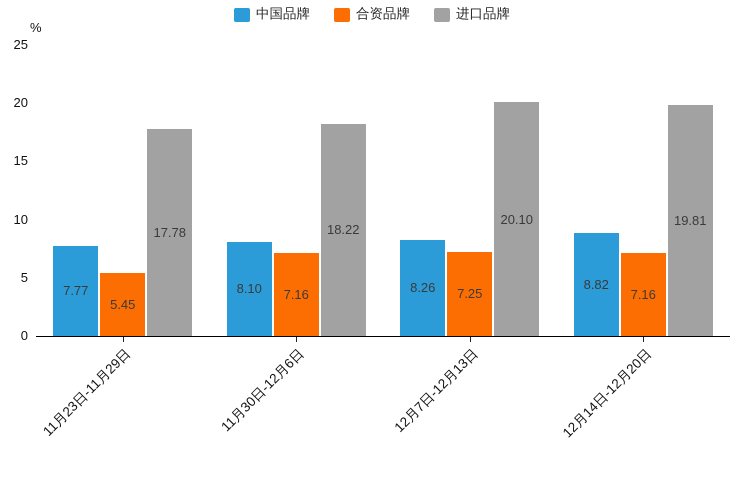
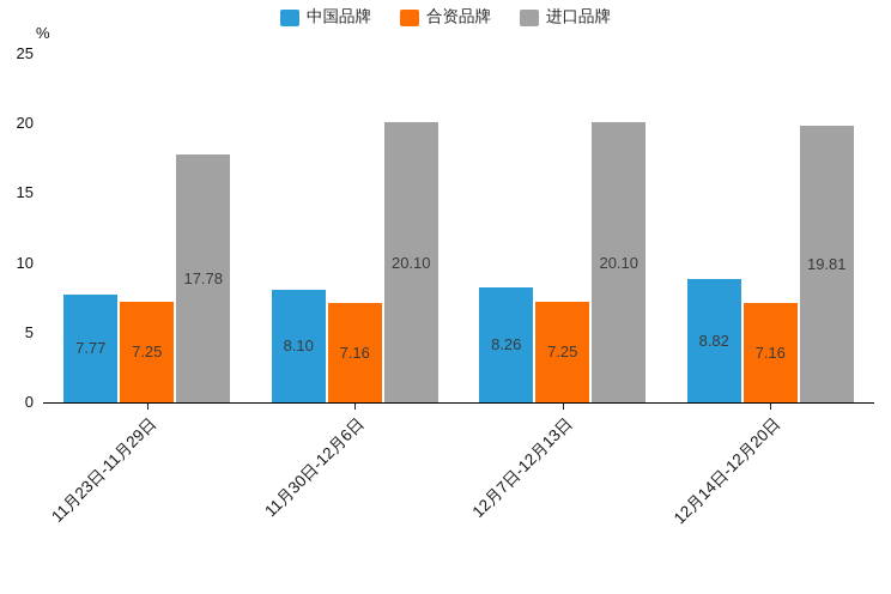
合资品牌/11月23日-11月29日: 5.45 -> 7.25
进口品牌/11月30日-12月6日: 18.22 -> 20.10
